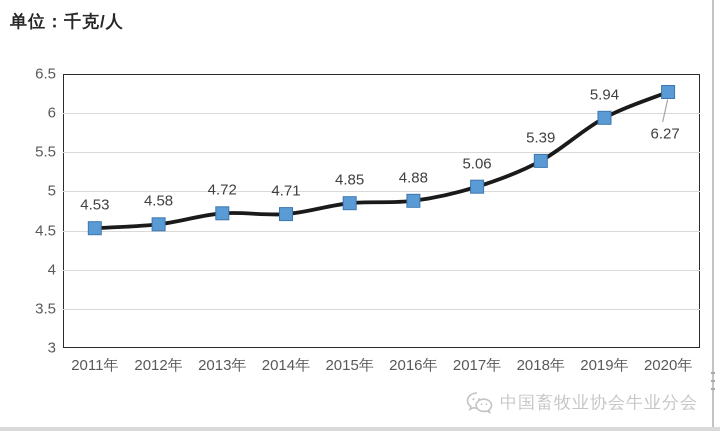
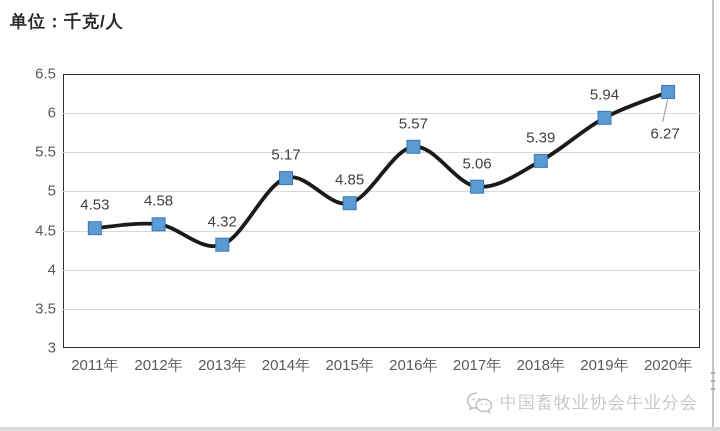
2013年: 4.72 -> 4.32
2014年: 4.71 -> 5.17
2016年: 4.88 -> 5.57
